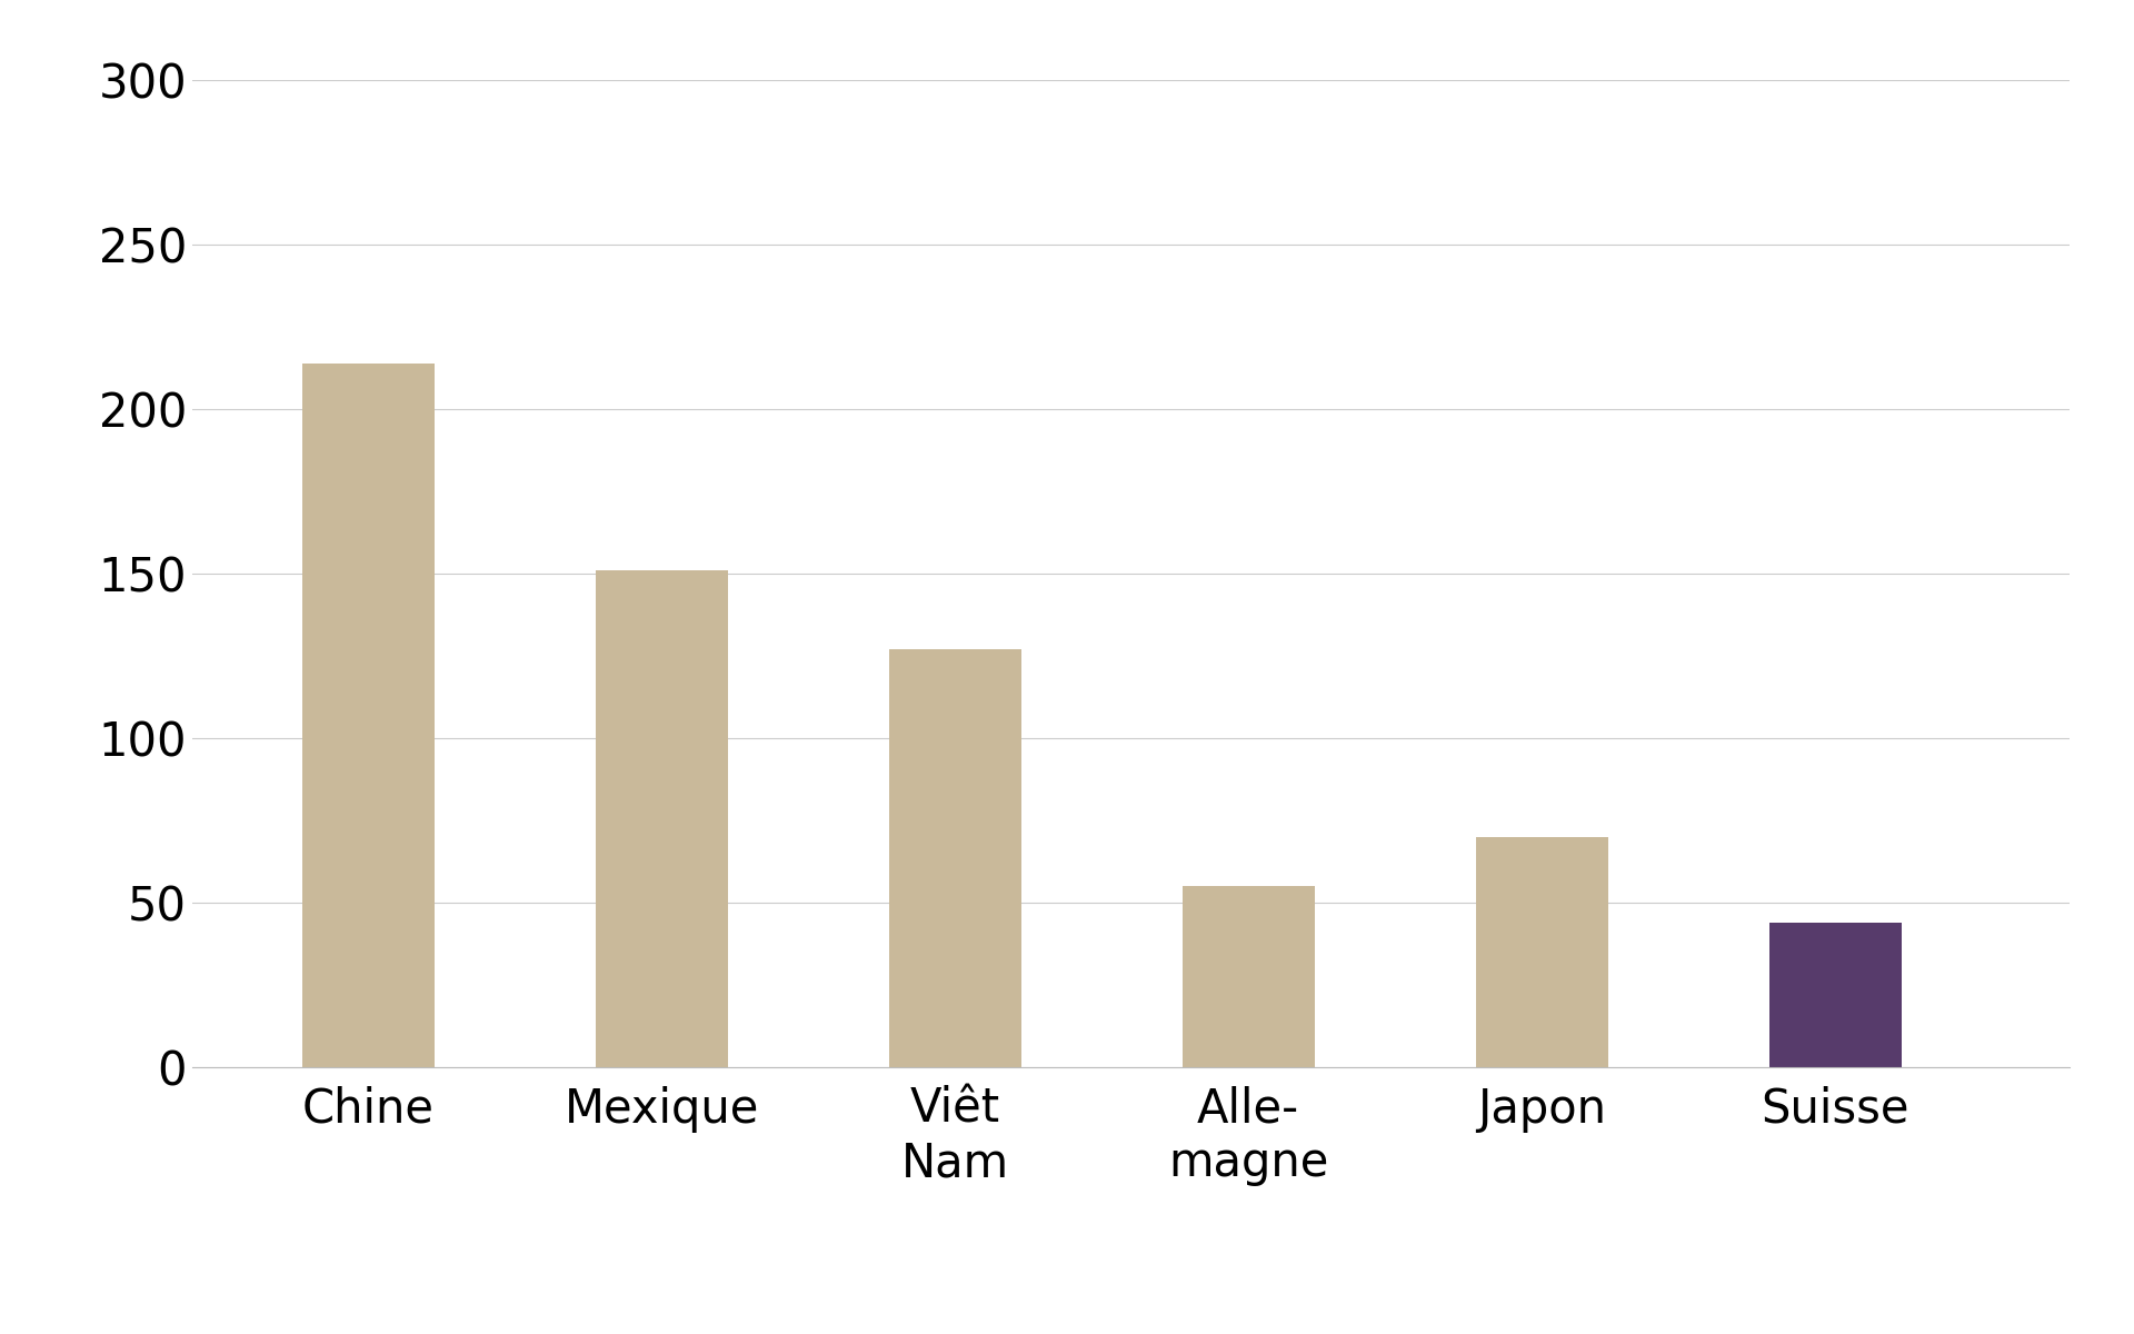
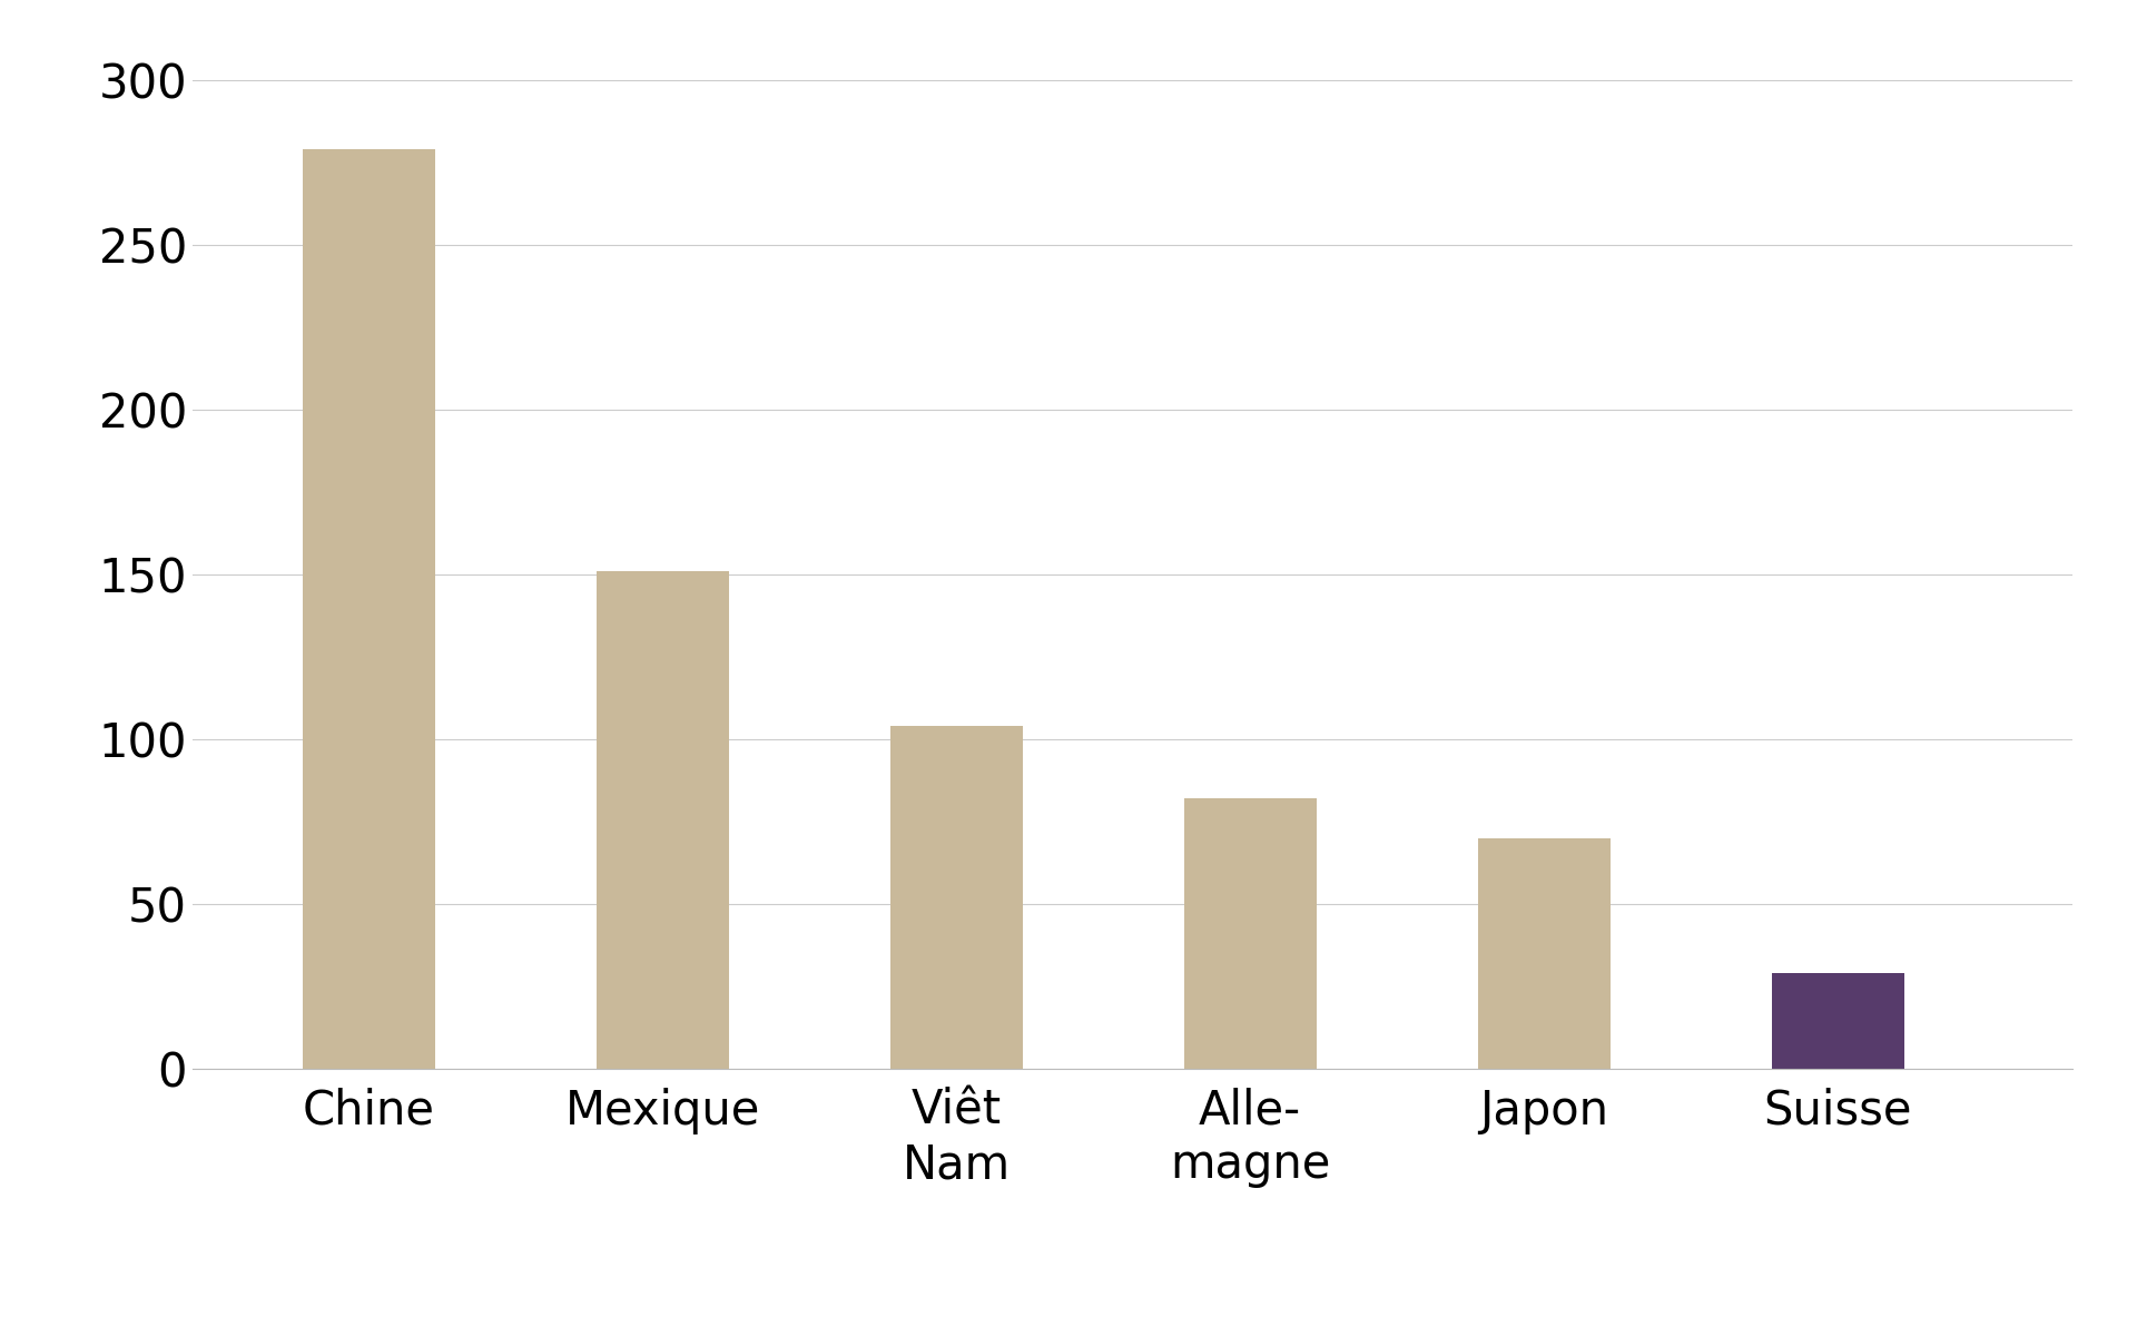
Chine: 214 -> 279
Viêt Nam: 127 -> 104
Alle- magne: 55 -> 82
Suisse: 44 -> 29
